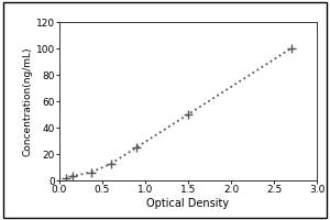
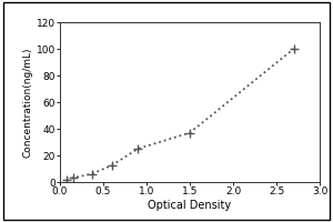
1.5: 50 -> 37
